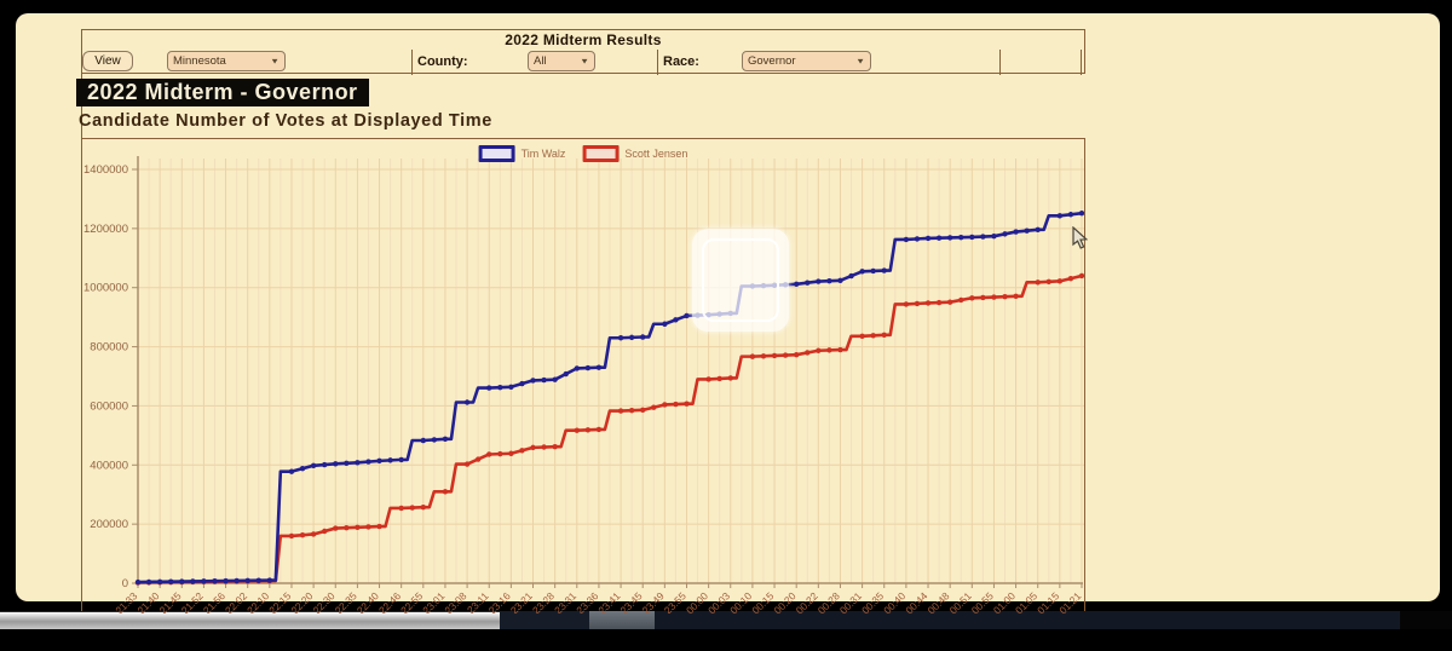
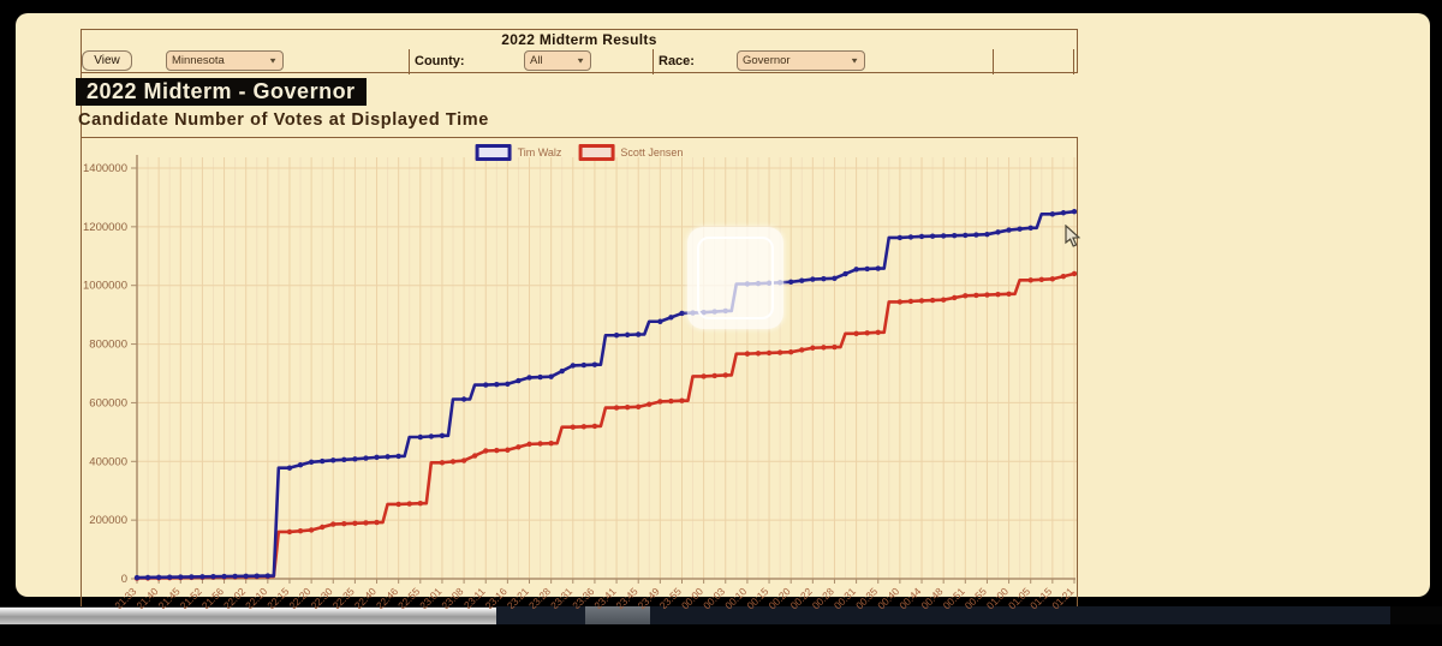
Scott Jensen/23:01: 310000 -> 400000
